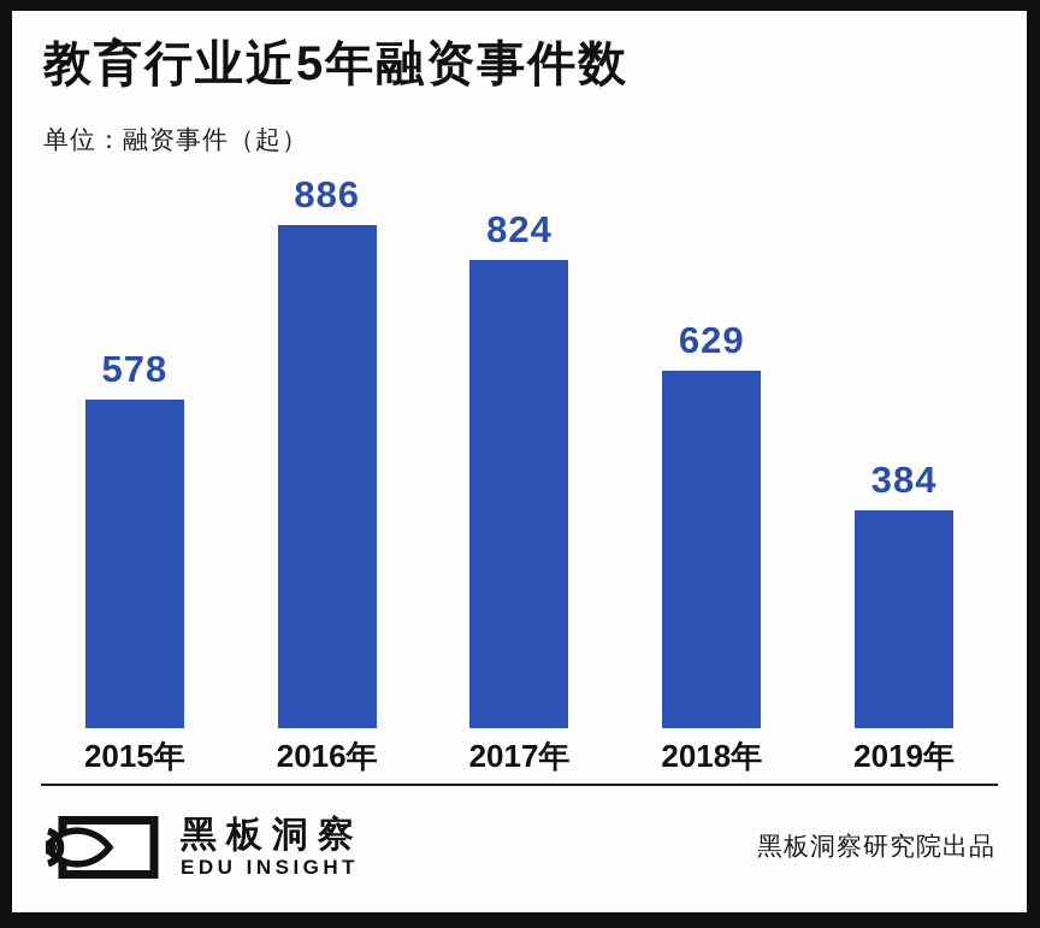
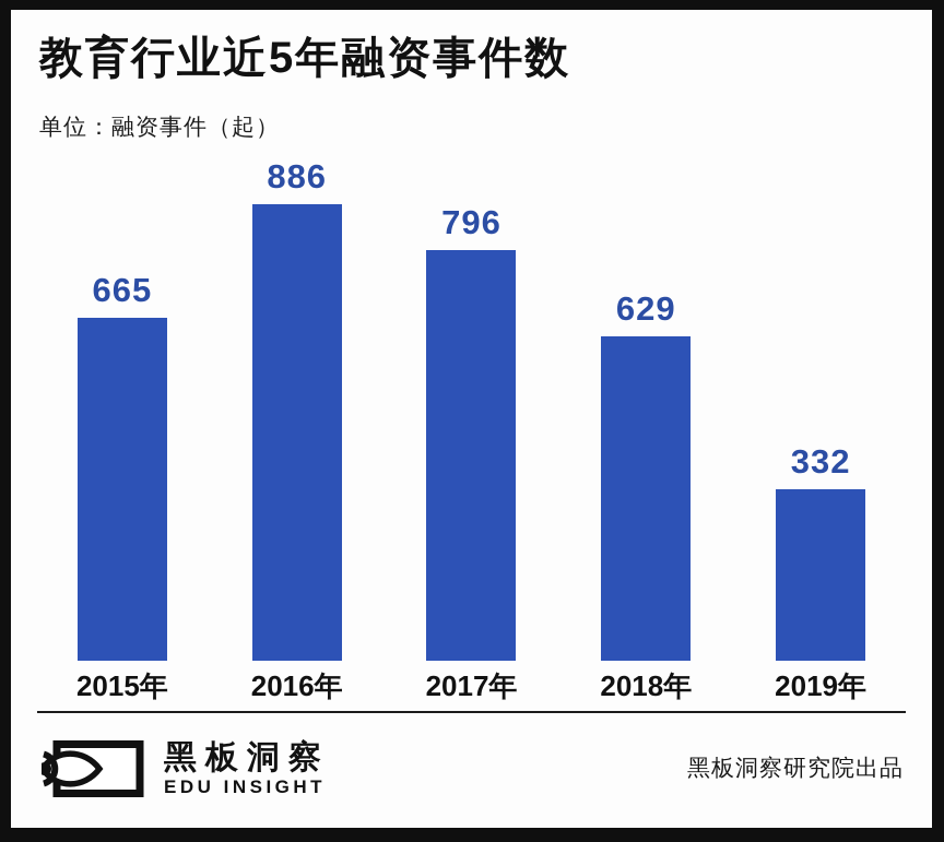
2015年: 578 -> 665
2017年: 824 -> 796
2019年: 384 -> 332
